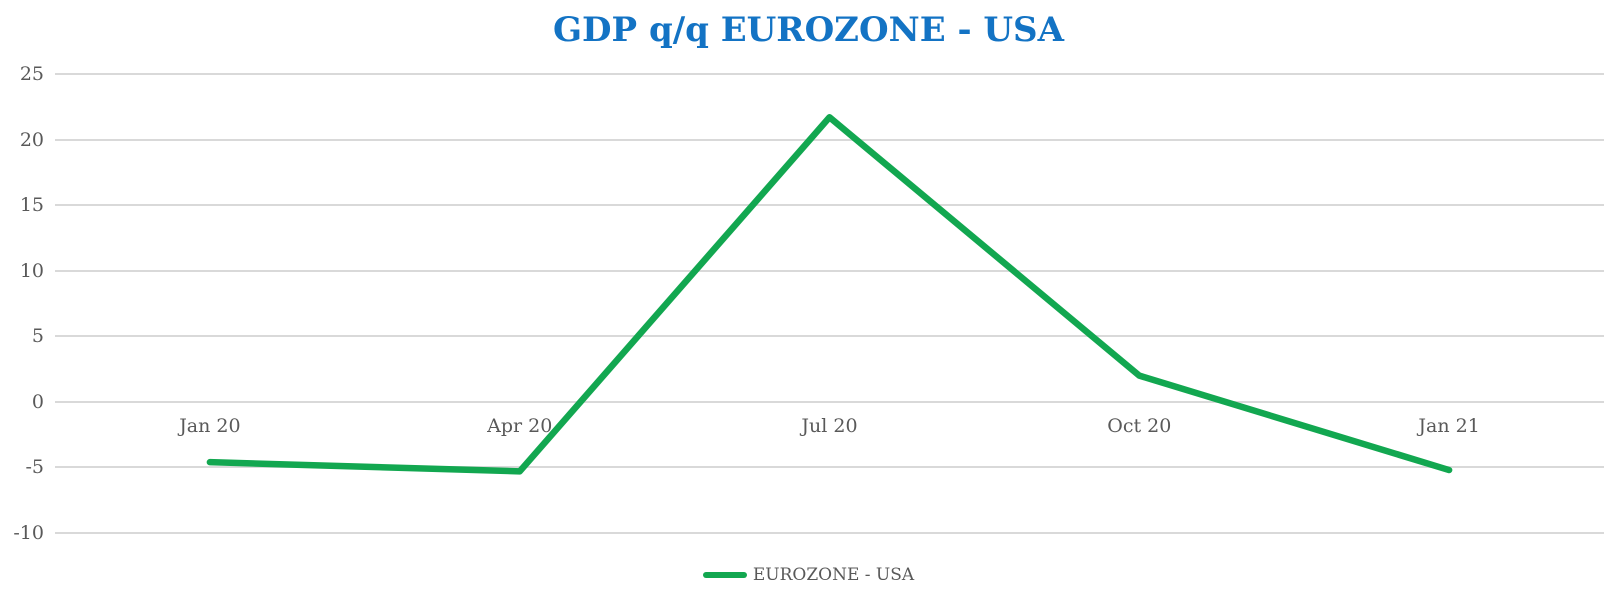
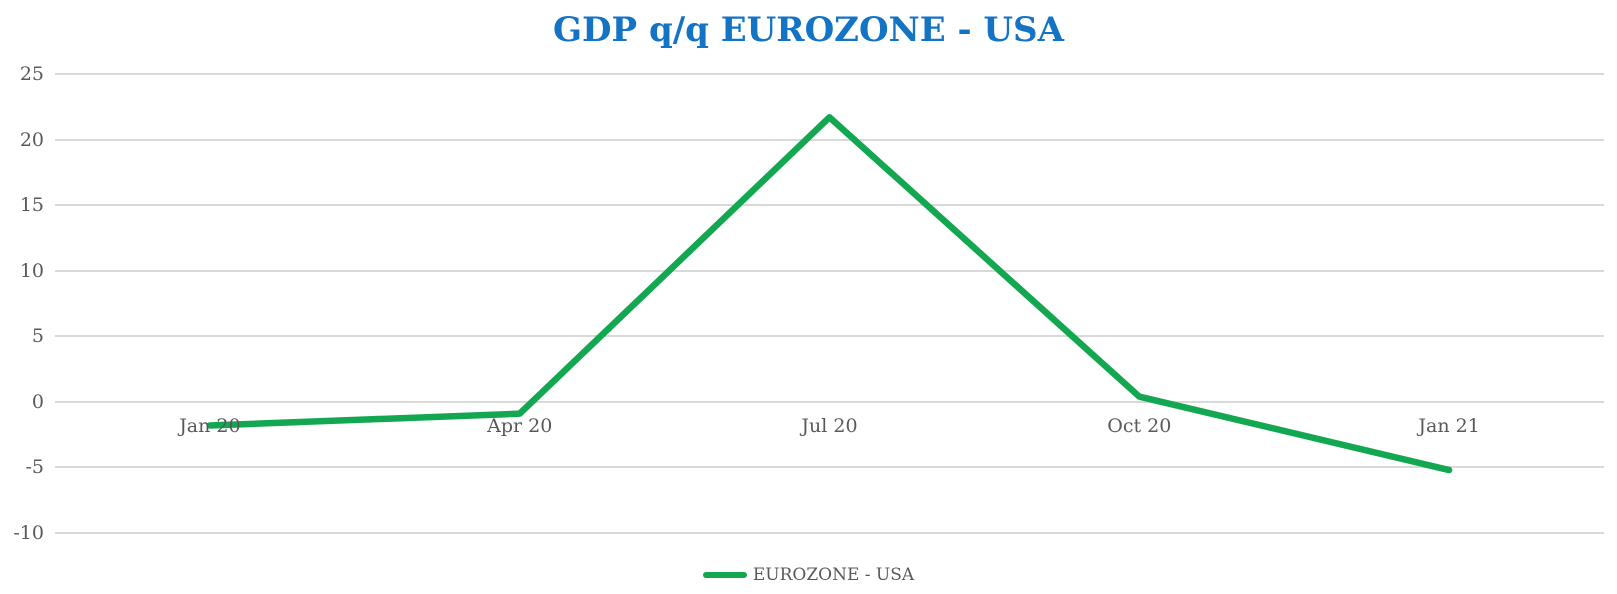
Jan 20: -4.6 -> -1.8
Apr 20: -5.3 -> -0.9
Oct 20: 2.0 -> 0.4
